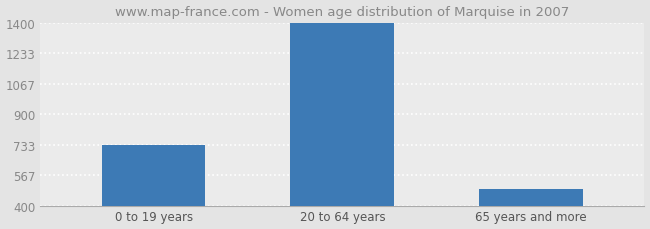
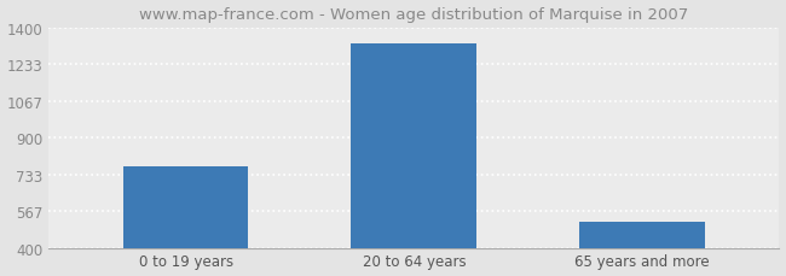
0 to 19 years: 730 -> 770
20 to 64 years: 1400 -> 1330
65 years and more: 490 -> 520
